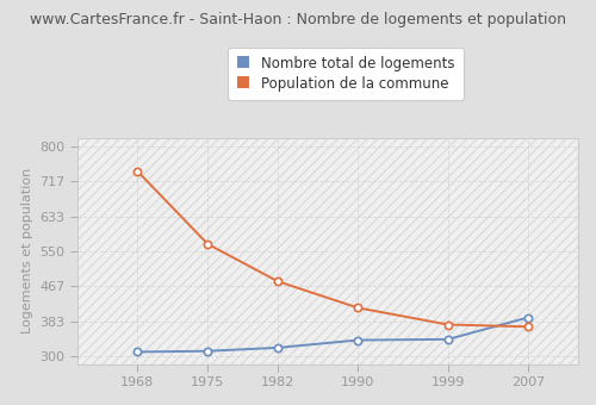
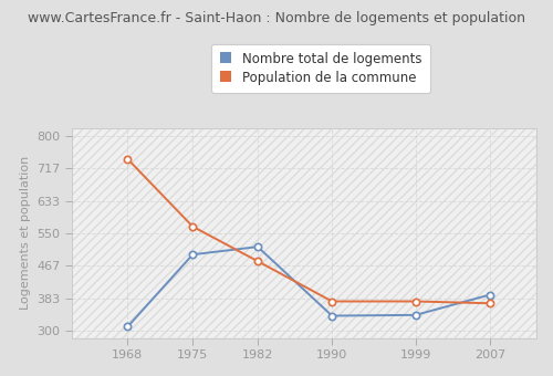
Nombre total de logements/1975: 312 -> 495
Nombre total de logements/1982: 320 -> 515
Population de la commune/1990: 415 -> 375
